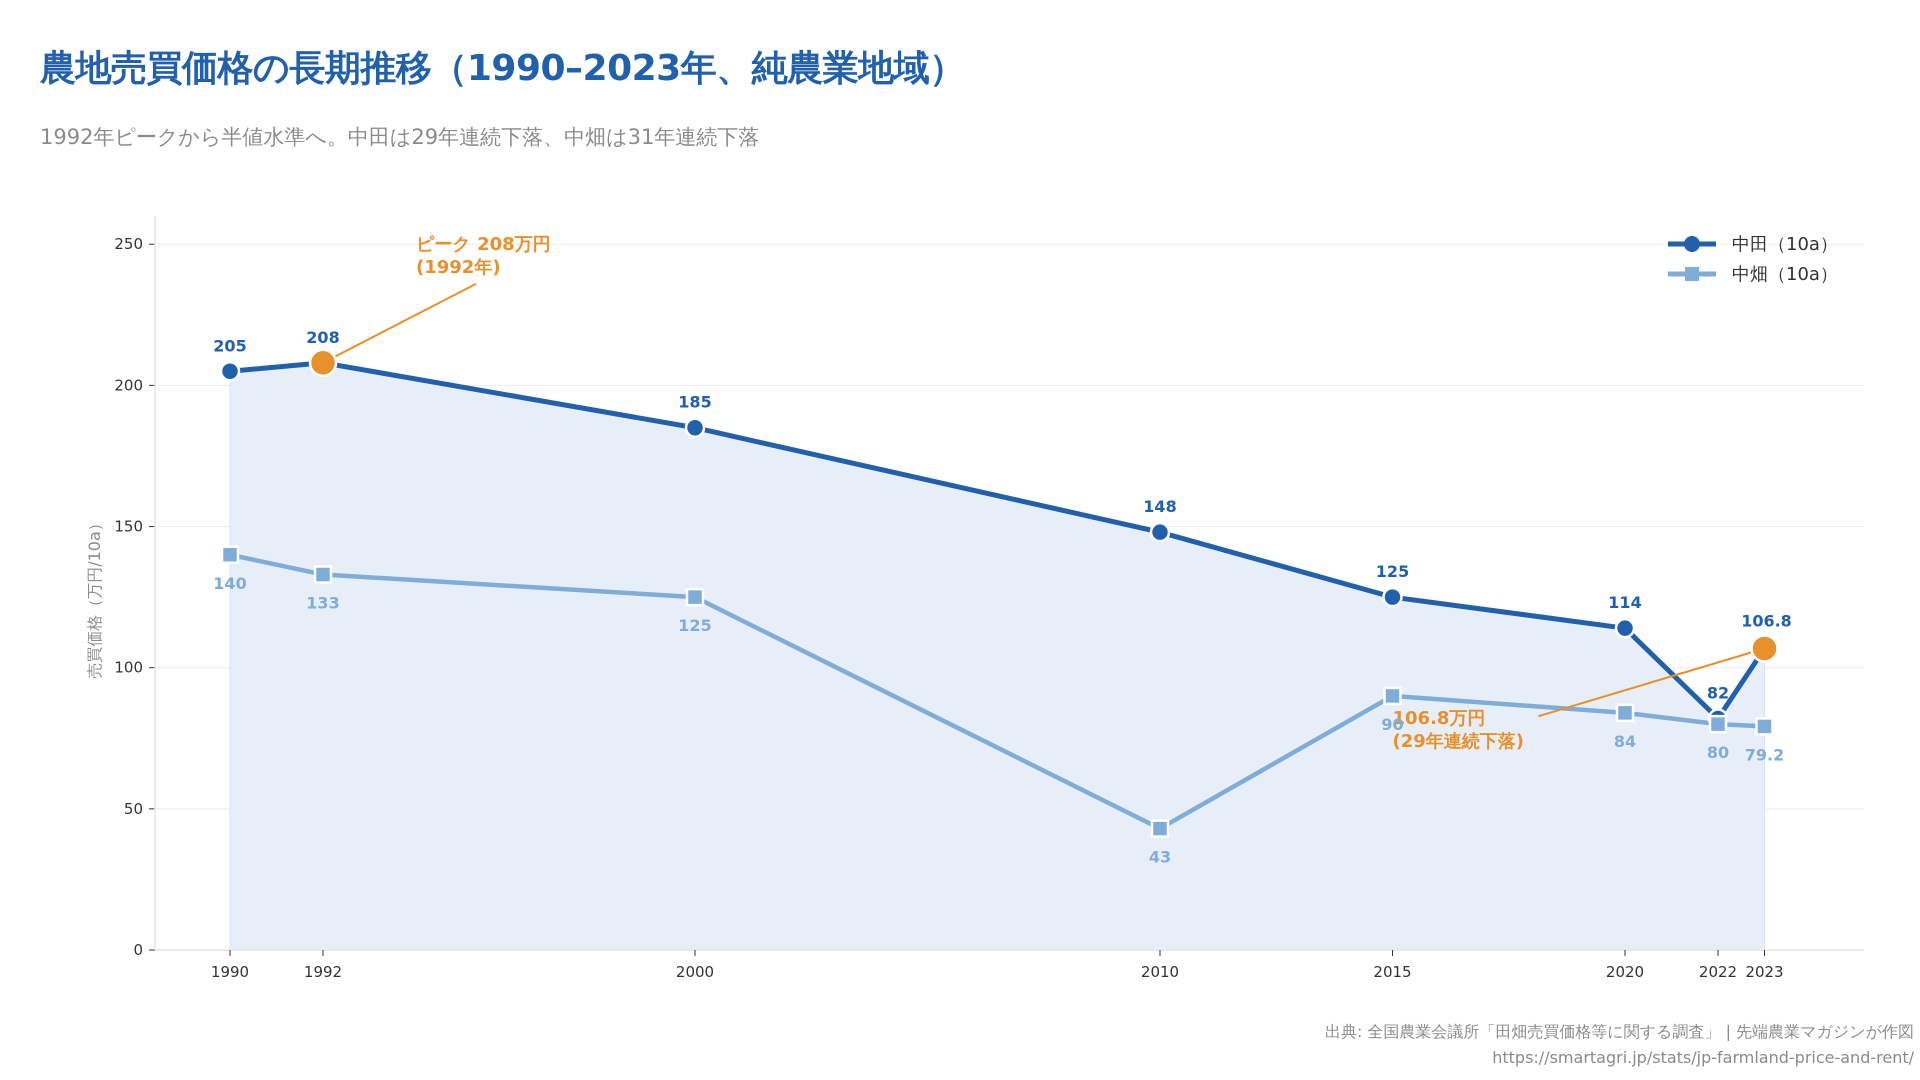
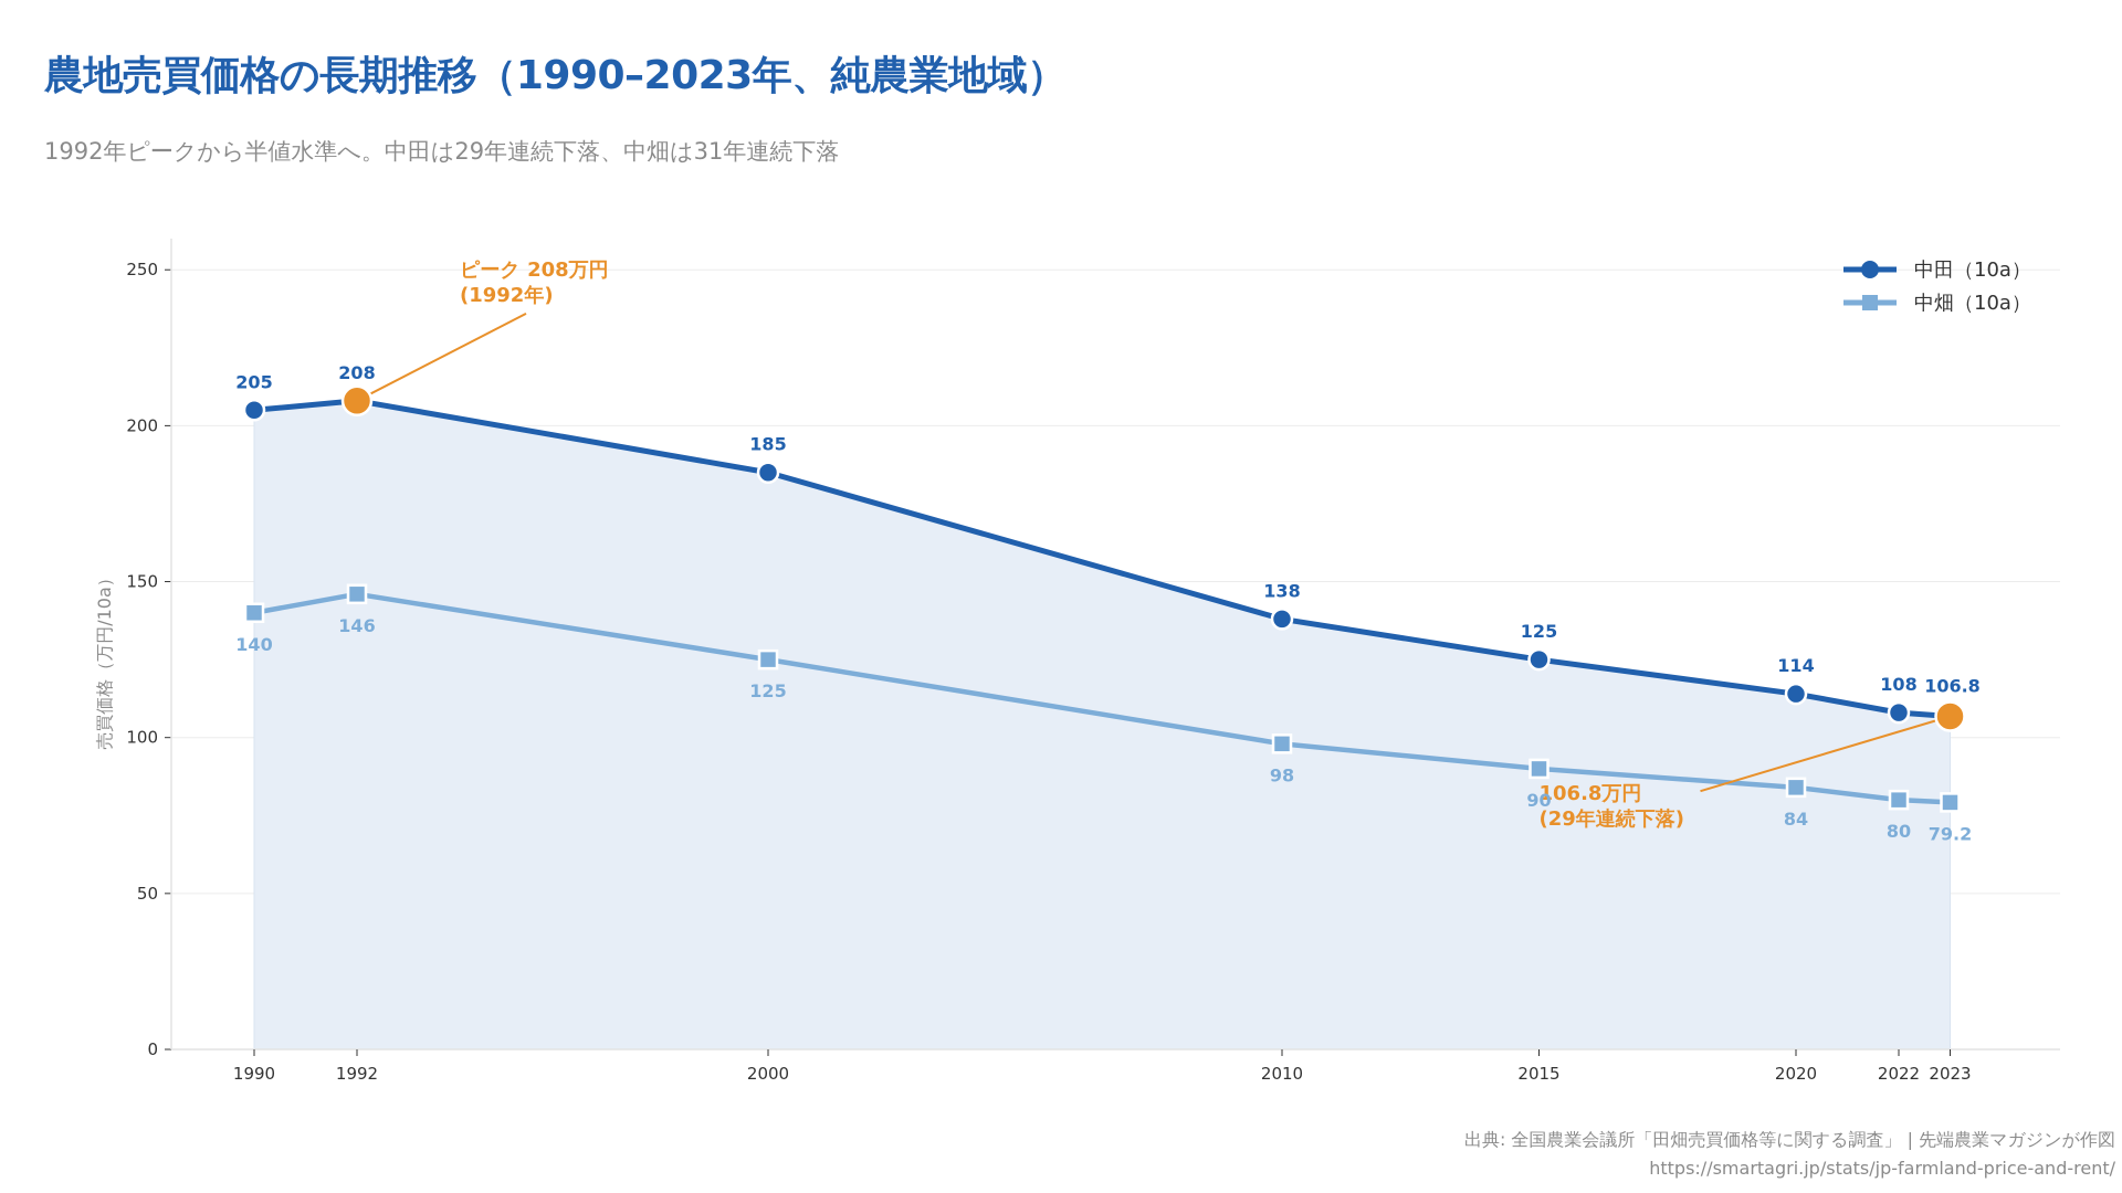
中畑（10a）/1992: 133 -> 146
中田（10a）/2010: 148 -> 138
中畑（10a）/2010: 43 -> 98
中田（10a）/2022: 82 -> 108
